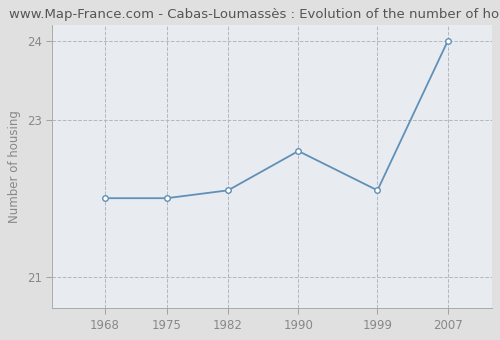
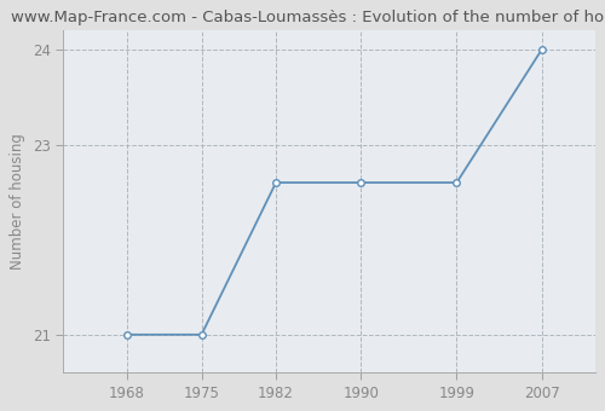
1968: 22.0 -> 21.0
1975: 22.0 -> 21.0
1982: 22.1 -> 22.6
1999: 22.1 -> 22.6
